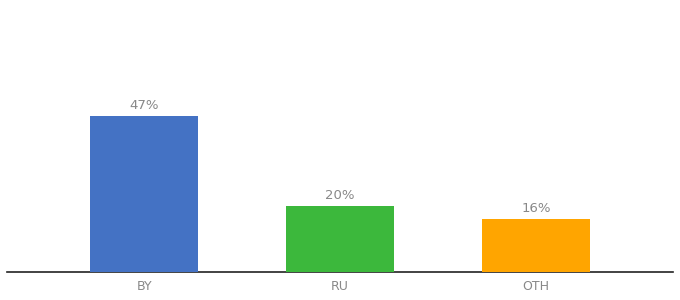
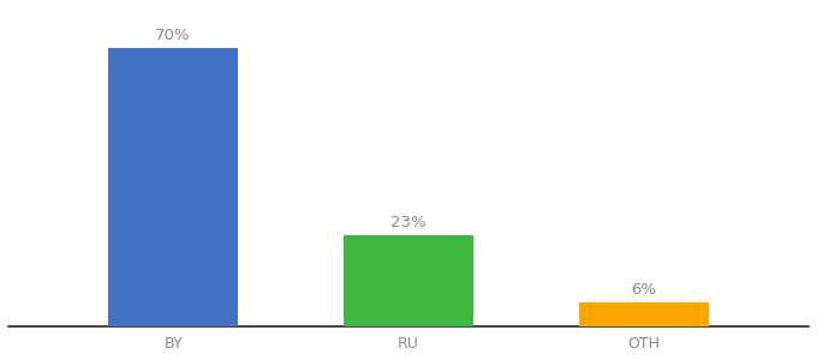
BY: 47% -> 70%
RU: 20% -> 23%
OTH: 16% -> 6%
